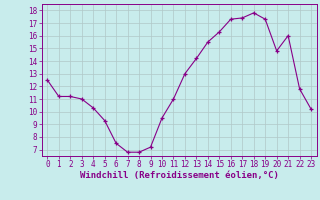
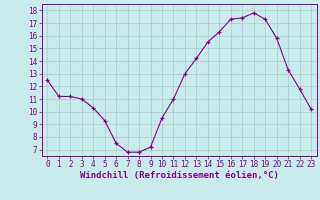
20: 14.8 -> 15.8
21: 16.0 -> 13.3
